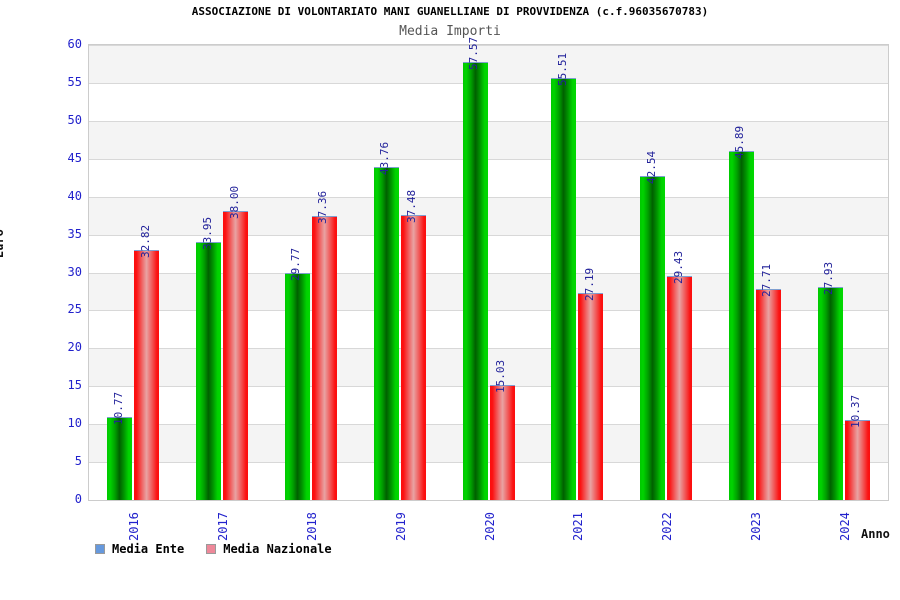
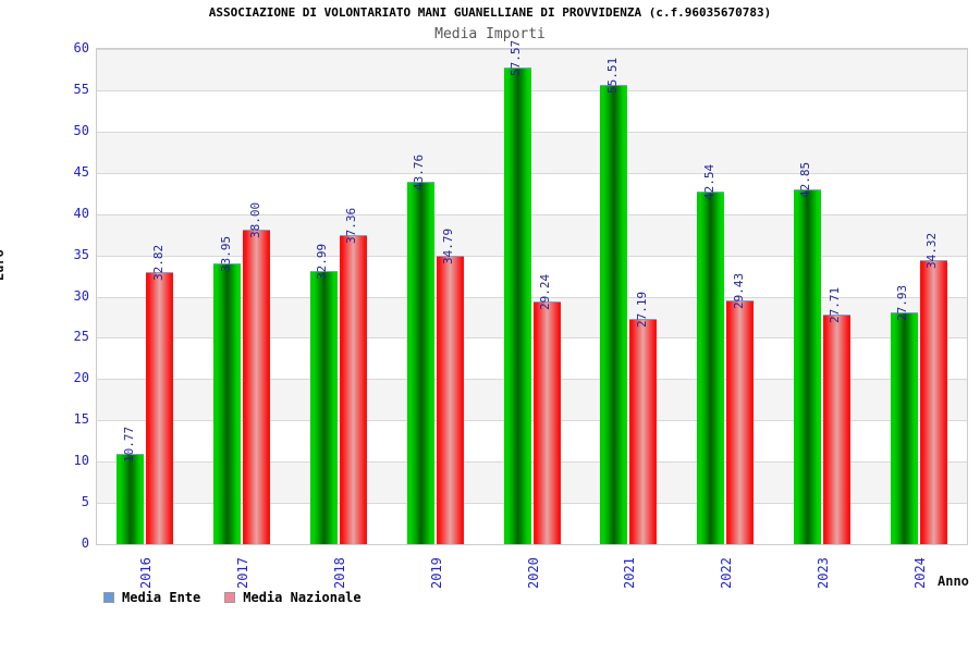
Media Ente/2018: 29.77 -> 32.99
Media Nazionale/2019: 37.48 -> 34.79
Media Nazionale/2020: 15.03 -> 29.24
Media Ente/2023: 45.89 -> 42.85
Media Nazionale/2024: 10.37 -> 34.32
